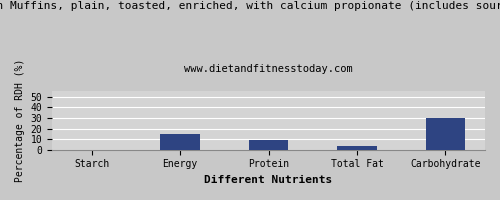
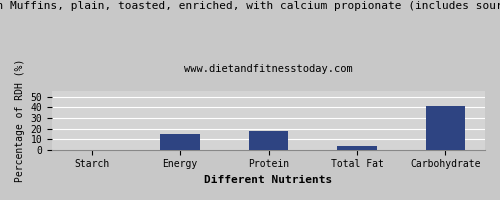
Protein: 9 -> 18
Carbohydrate: 30 -> 41
